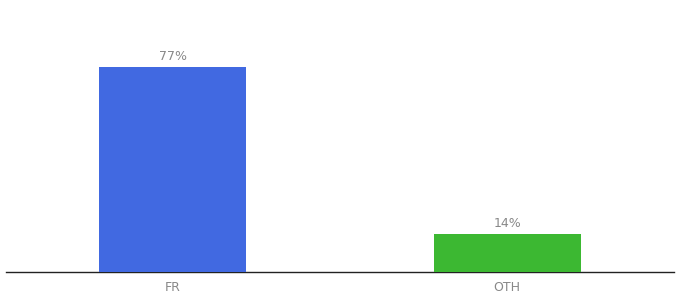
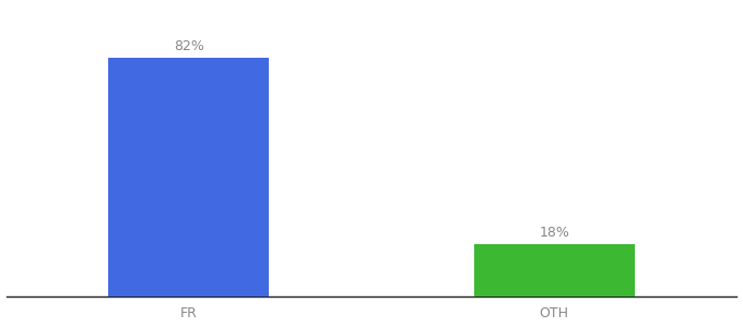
FR: 77% -> 82%
OTH: 14% -> 18%
